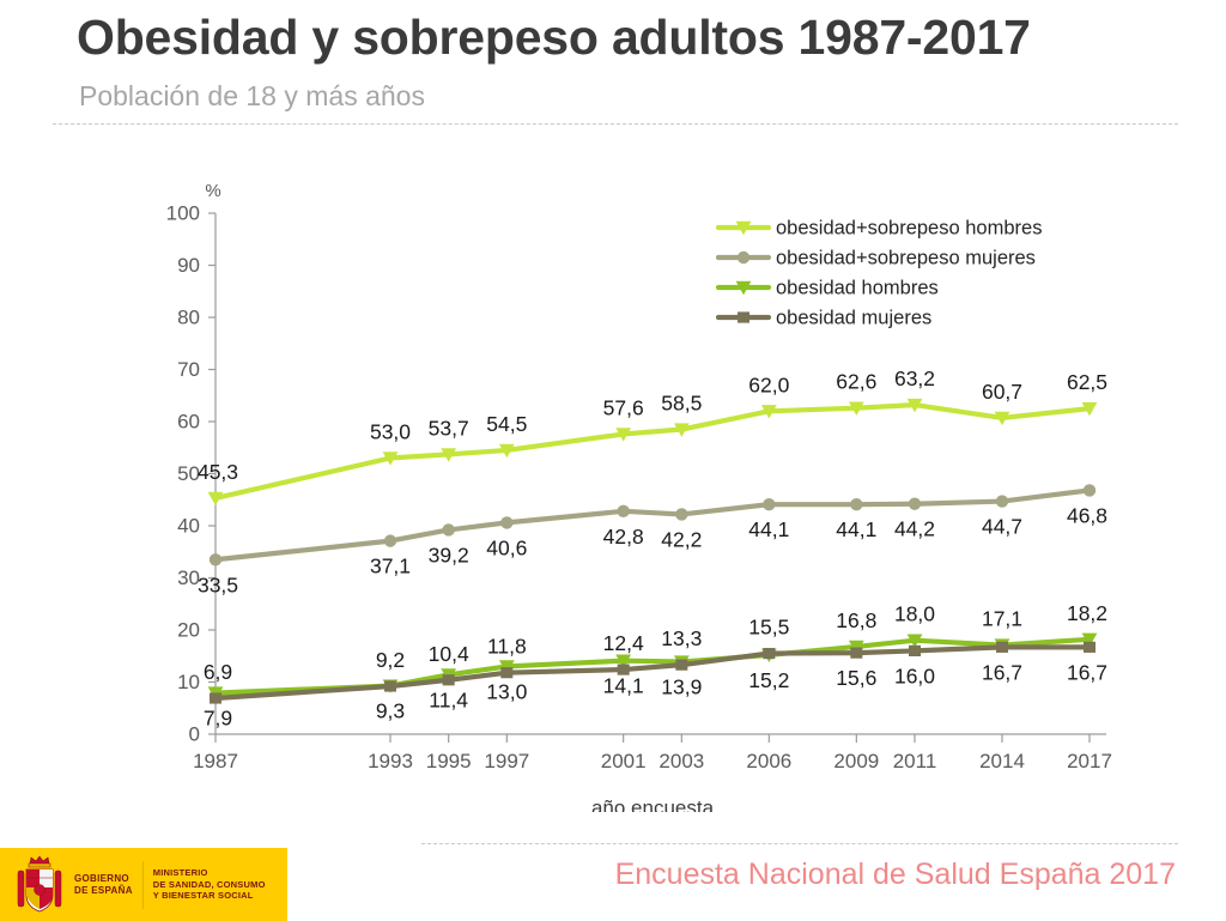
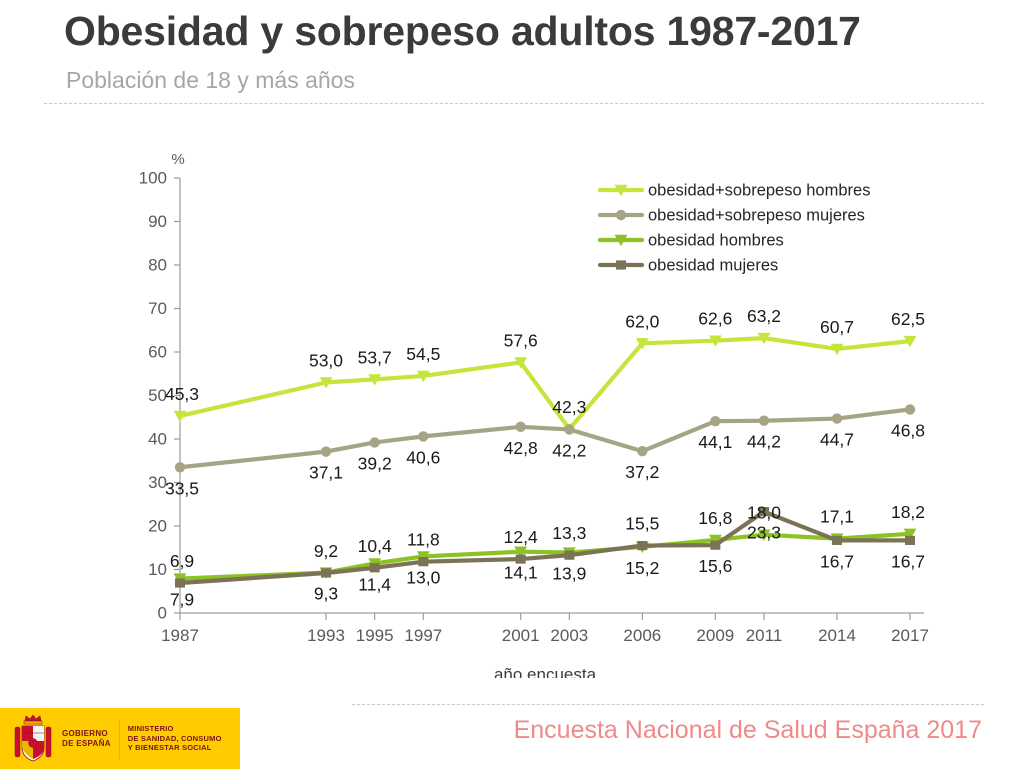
obesidad+sobrepeso hombres/2003: 58,5 -> 42,3
obesidad+sobrepeso mujeres/2006: 44,1 -> 37,2
obesidad mujeres/2011: 16,0 -> 23,3
